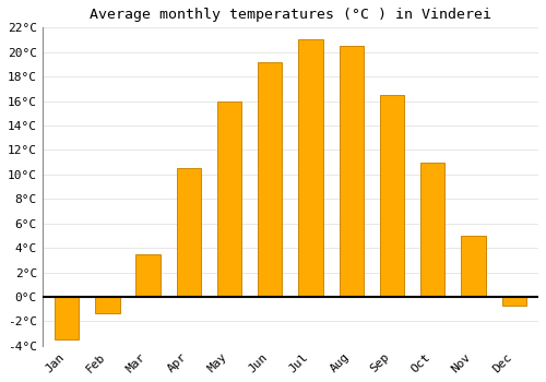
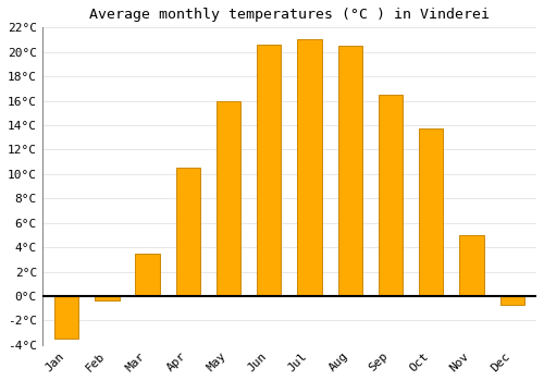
Feb: -1.3°C -> -0.4°C
Jun: 19.2°C -> 20.6°C
Oct: 11.0°C -> 13.7°C
